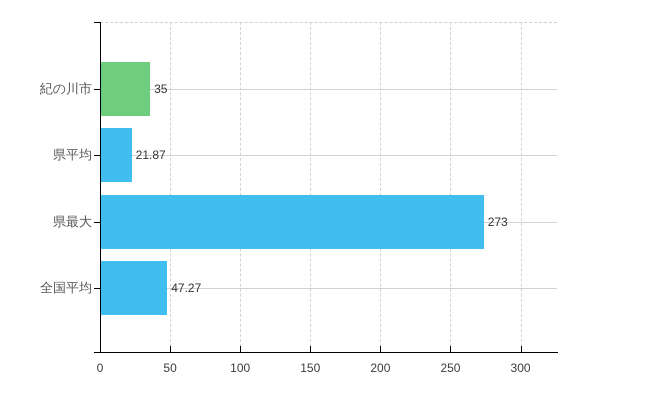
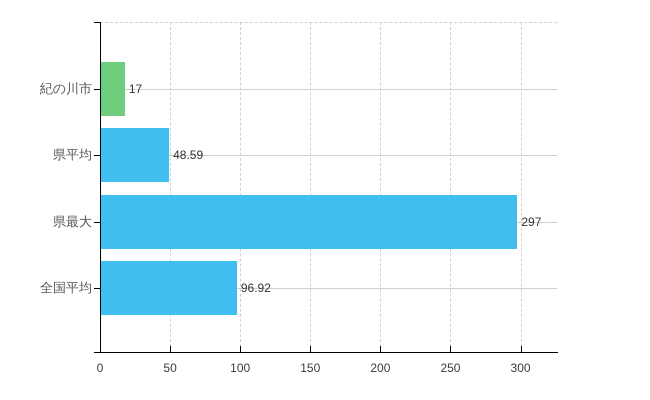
紀の川市: 35 -> 17
県平均: 21.87 -> 48.59
県最大: 273 -> 297
全国平均: 47.27 -> 96.92
